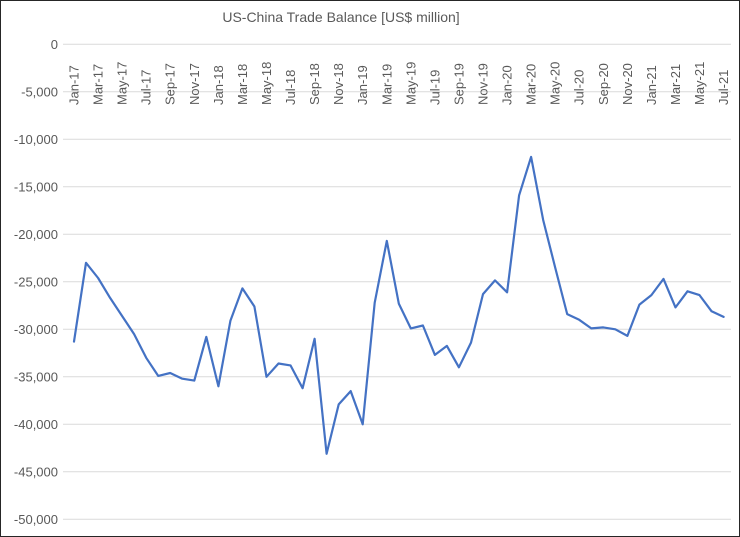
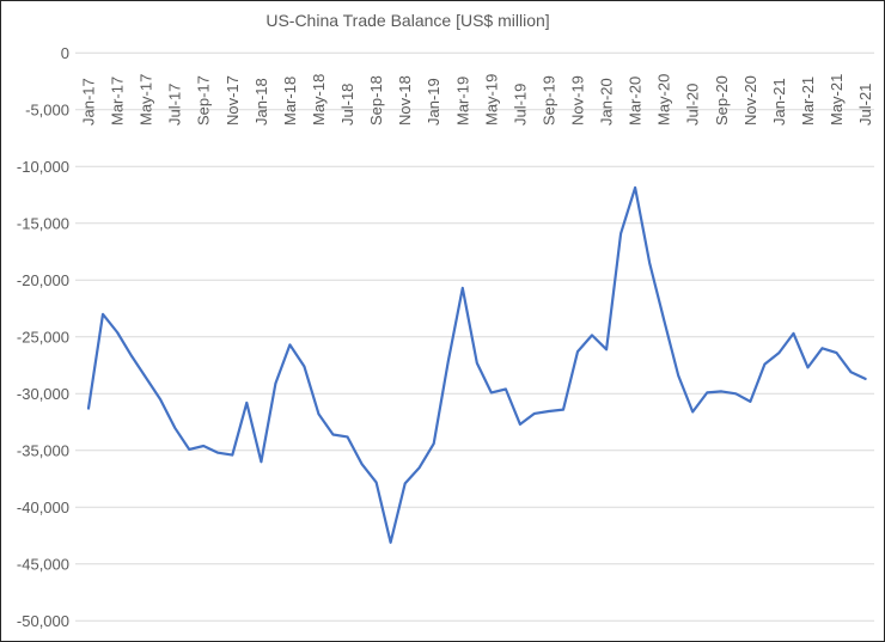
May-18: -35000 -> -32000
Sep-18: -31000 -> -38000
Jan-19: -40000 -> -34000
Sep-19: -34000 -> -32000
Jul-20: -29000 -> -32000
